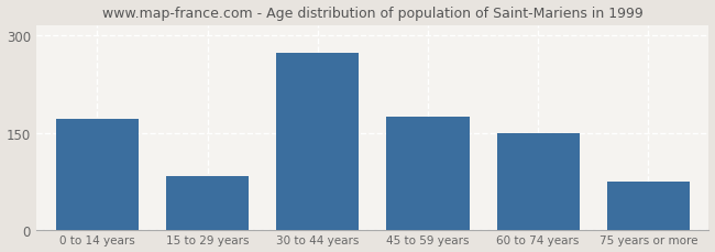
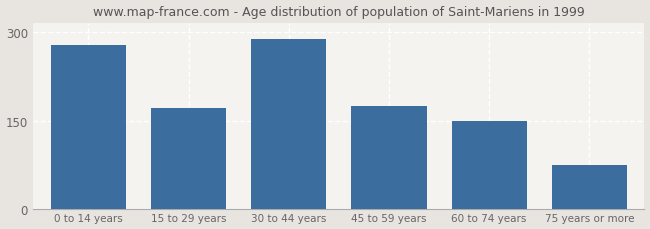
0 to 14 years: 172 -> 277
15 to 29 years: 84 -> 172
30 to 44 years: 272 -> 287
